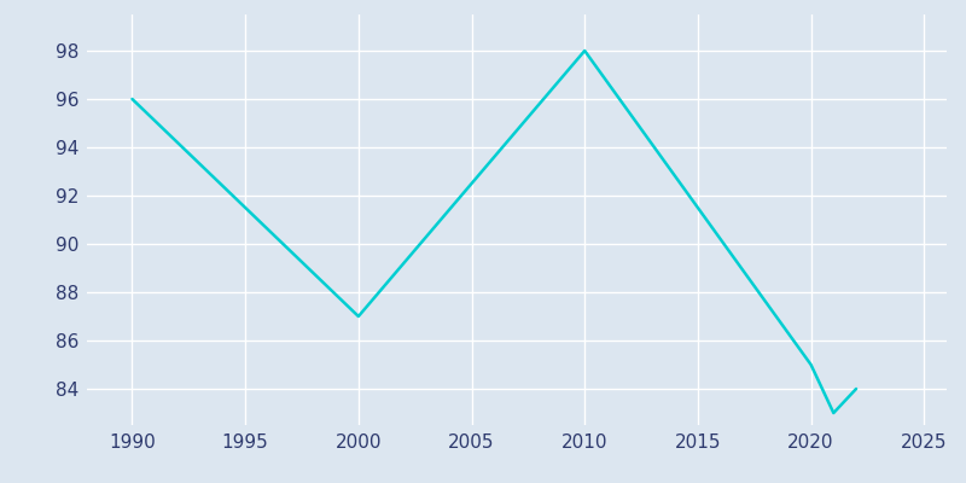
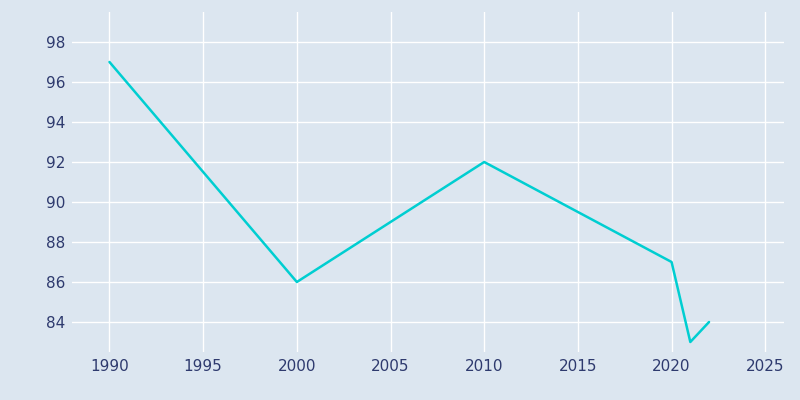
1990: 96 -> 97
2000: 87 -> 86
2010: 98 -> 92
2020: 85 -> 87
